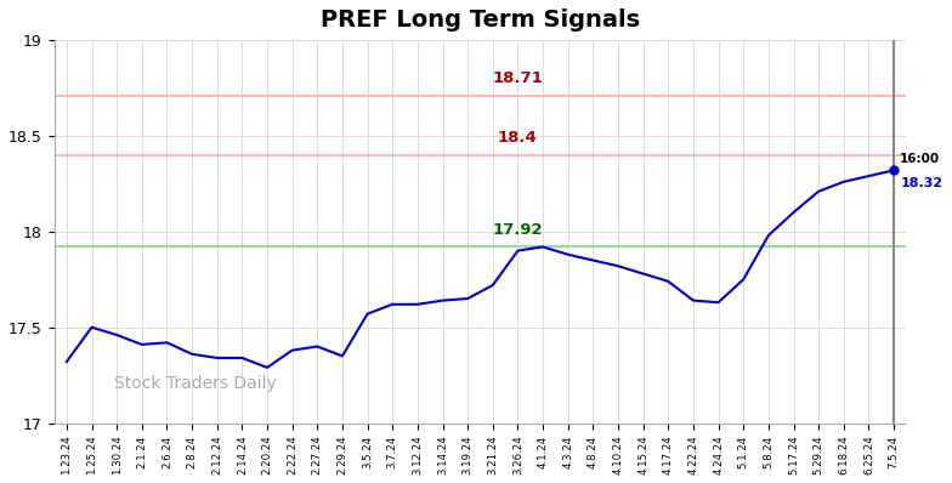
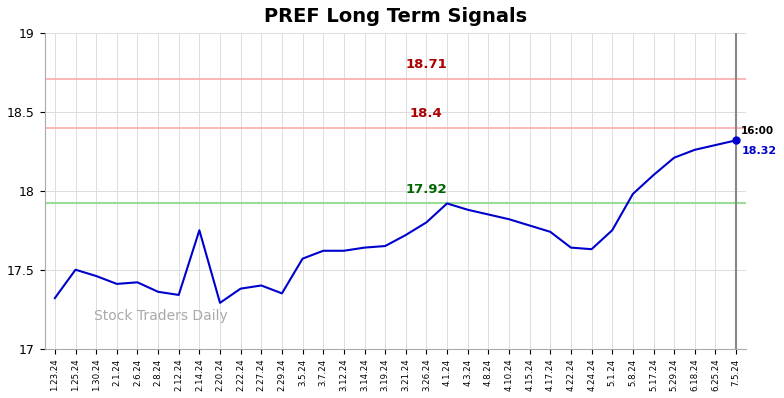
2.14.24: 17.34 -> 17.75
3.26.24: 17.90 -> 17.80
